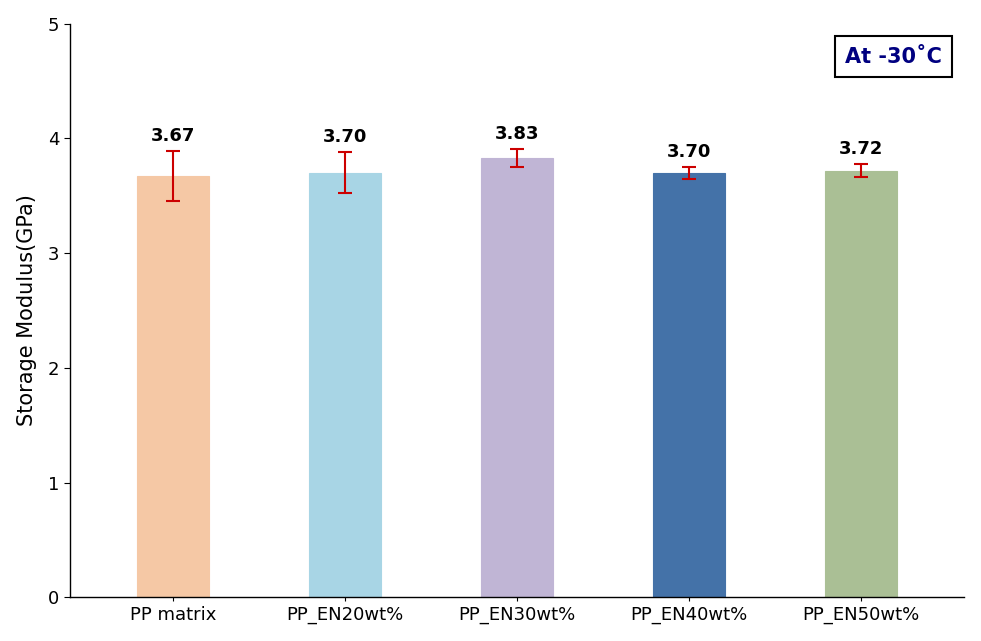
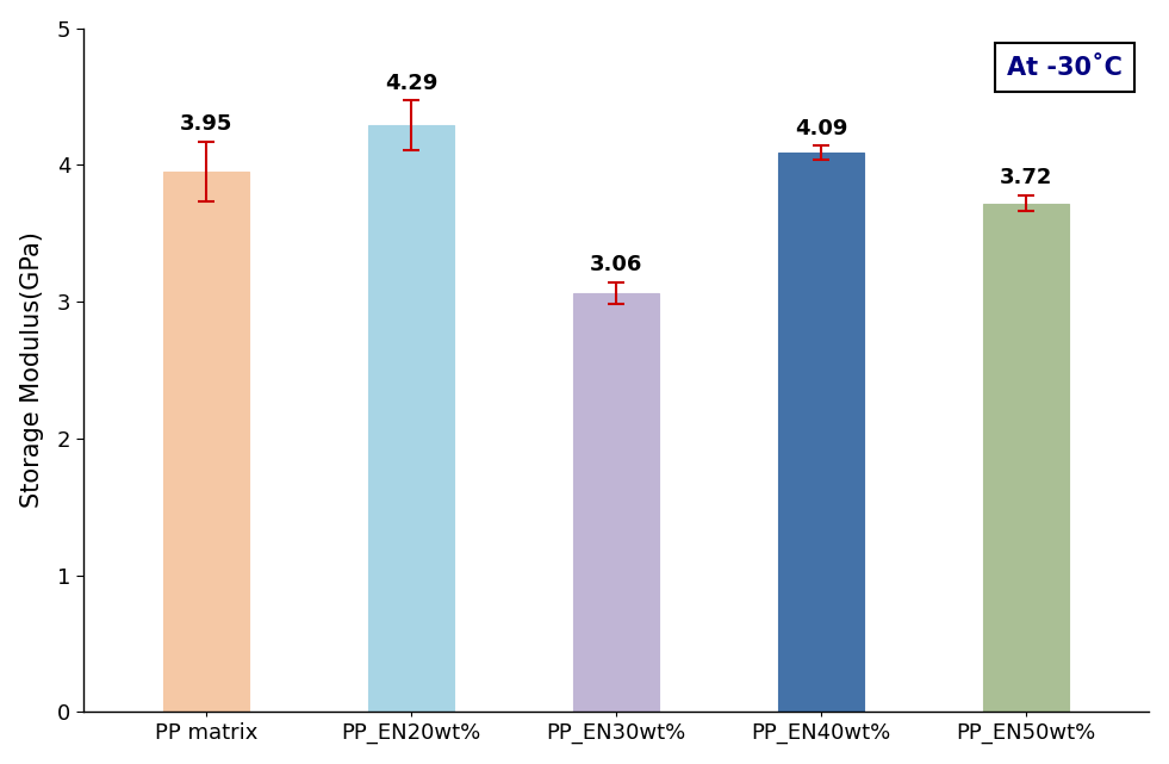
PP matrix: 3.67 -> 3.95
PP_EN20wt%: 3.70 -> 4.29
PP_EN30wt%: 3.83 -> 3.06
PP_EN40wt%: 3.70 -> 4.09
